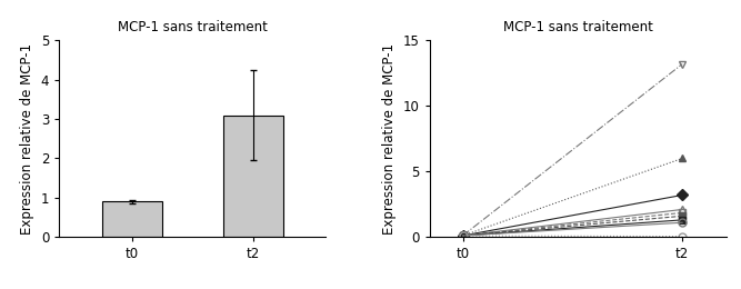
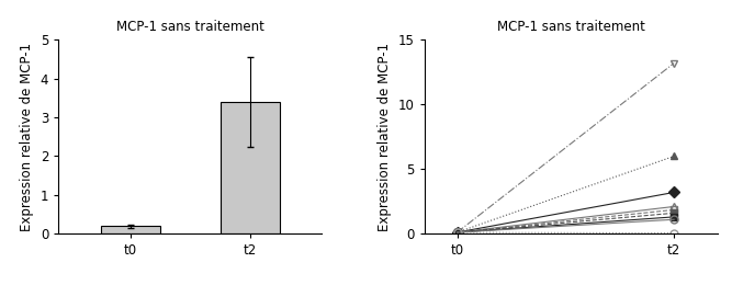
t0: 0.9 -> 0.2
t2: 3.1 -> 3.4
